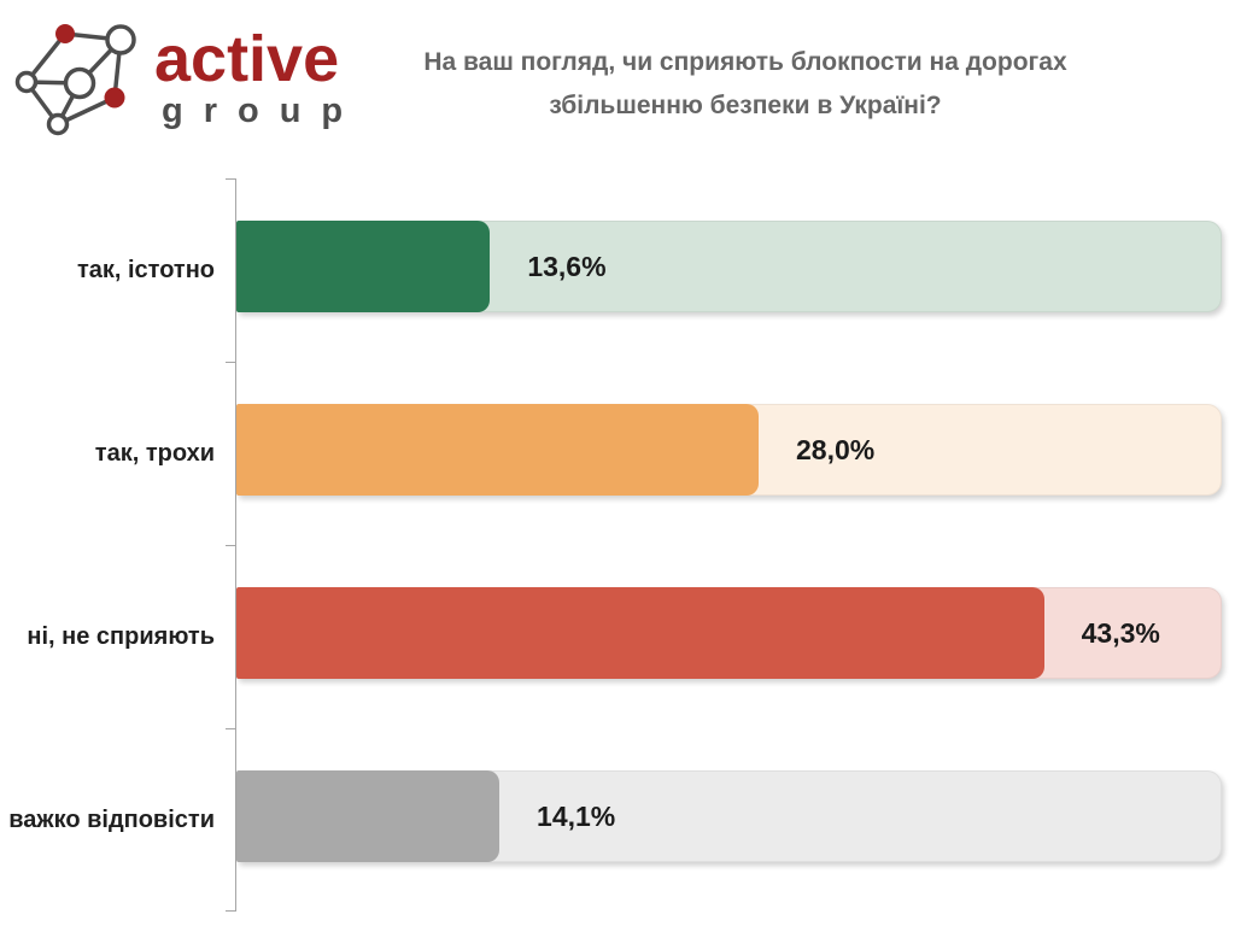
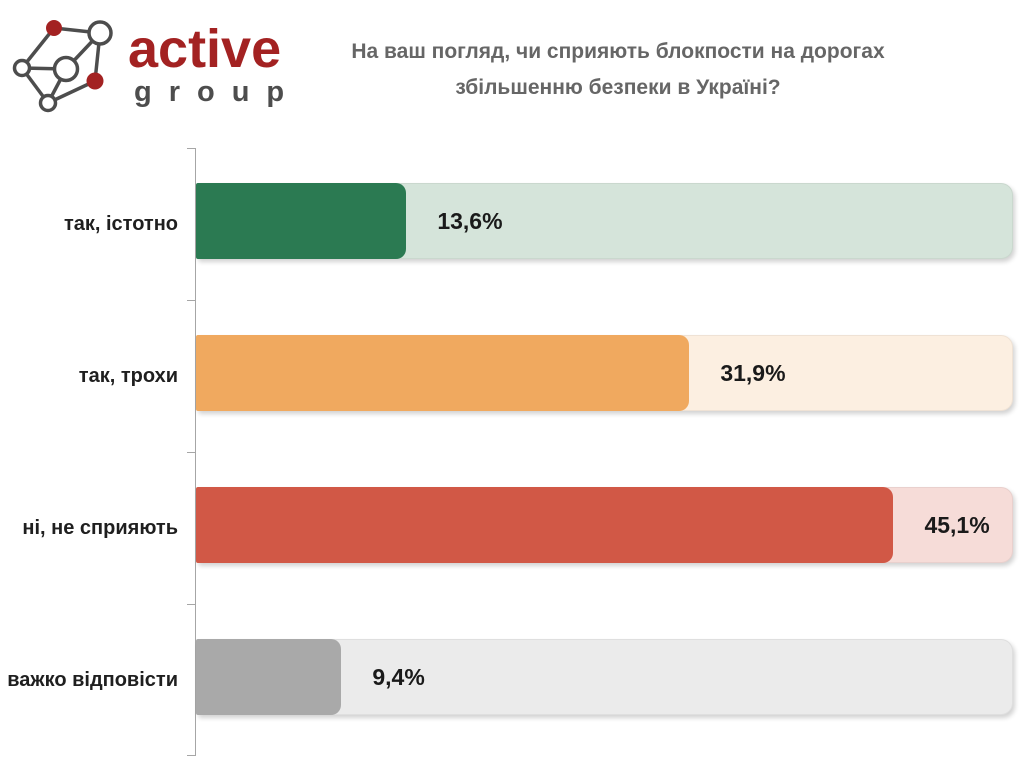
так, трохи: 28,0% -> 31,9%
ні, не сприяють: 43,3% -> 45,1%
важко відповісти: 14,1% -> 9,4%
